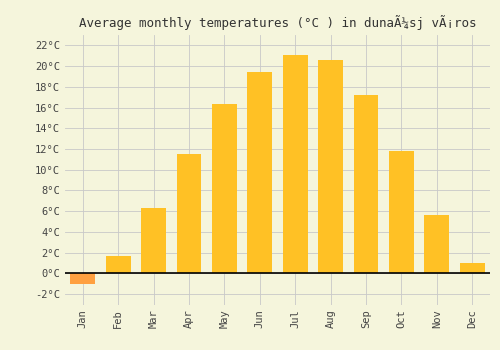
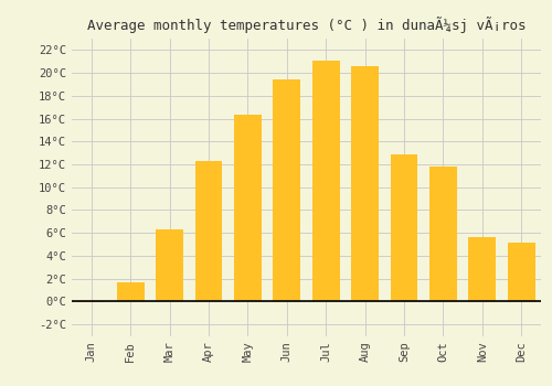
Jan: -1.0°C -> -0.1°C
Apr: 11.5°C -> 12.3°C
Sep: 17.2°C -> 12.9°C
Dec: 1.0°C -> 5.2°C
